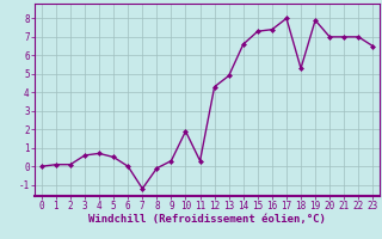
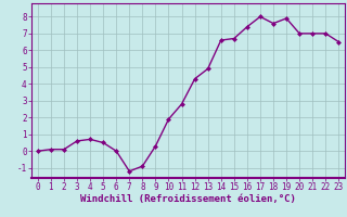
8: -0.1 -> -0.9
11: 0.3 -> 2.8
15: 7.3 -> 6.7
18: 5.3 -> 7.6
